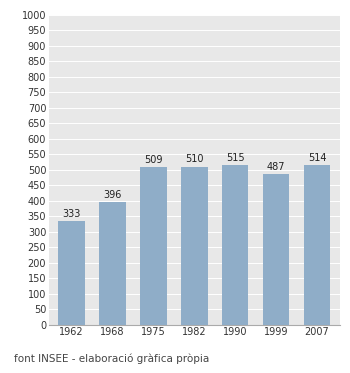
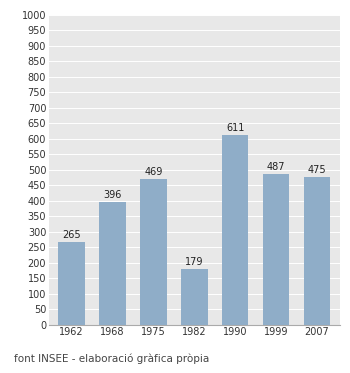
1962: 333 -> 265
1975: 509 -> 469
1982: 510 -> 179
1990: 515 -> 611
2007: 514 -> 475
